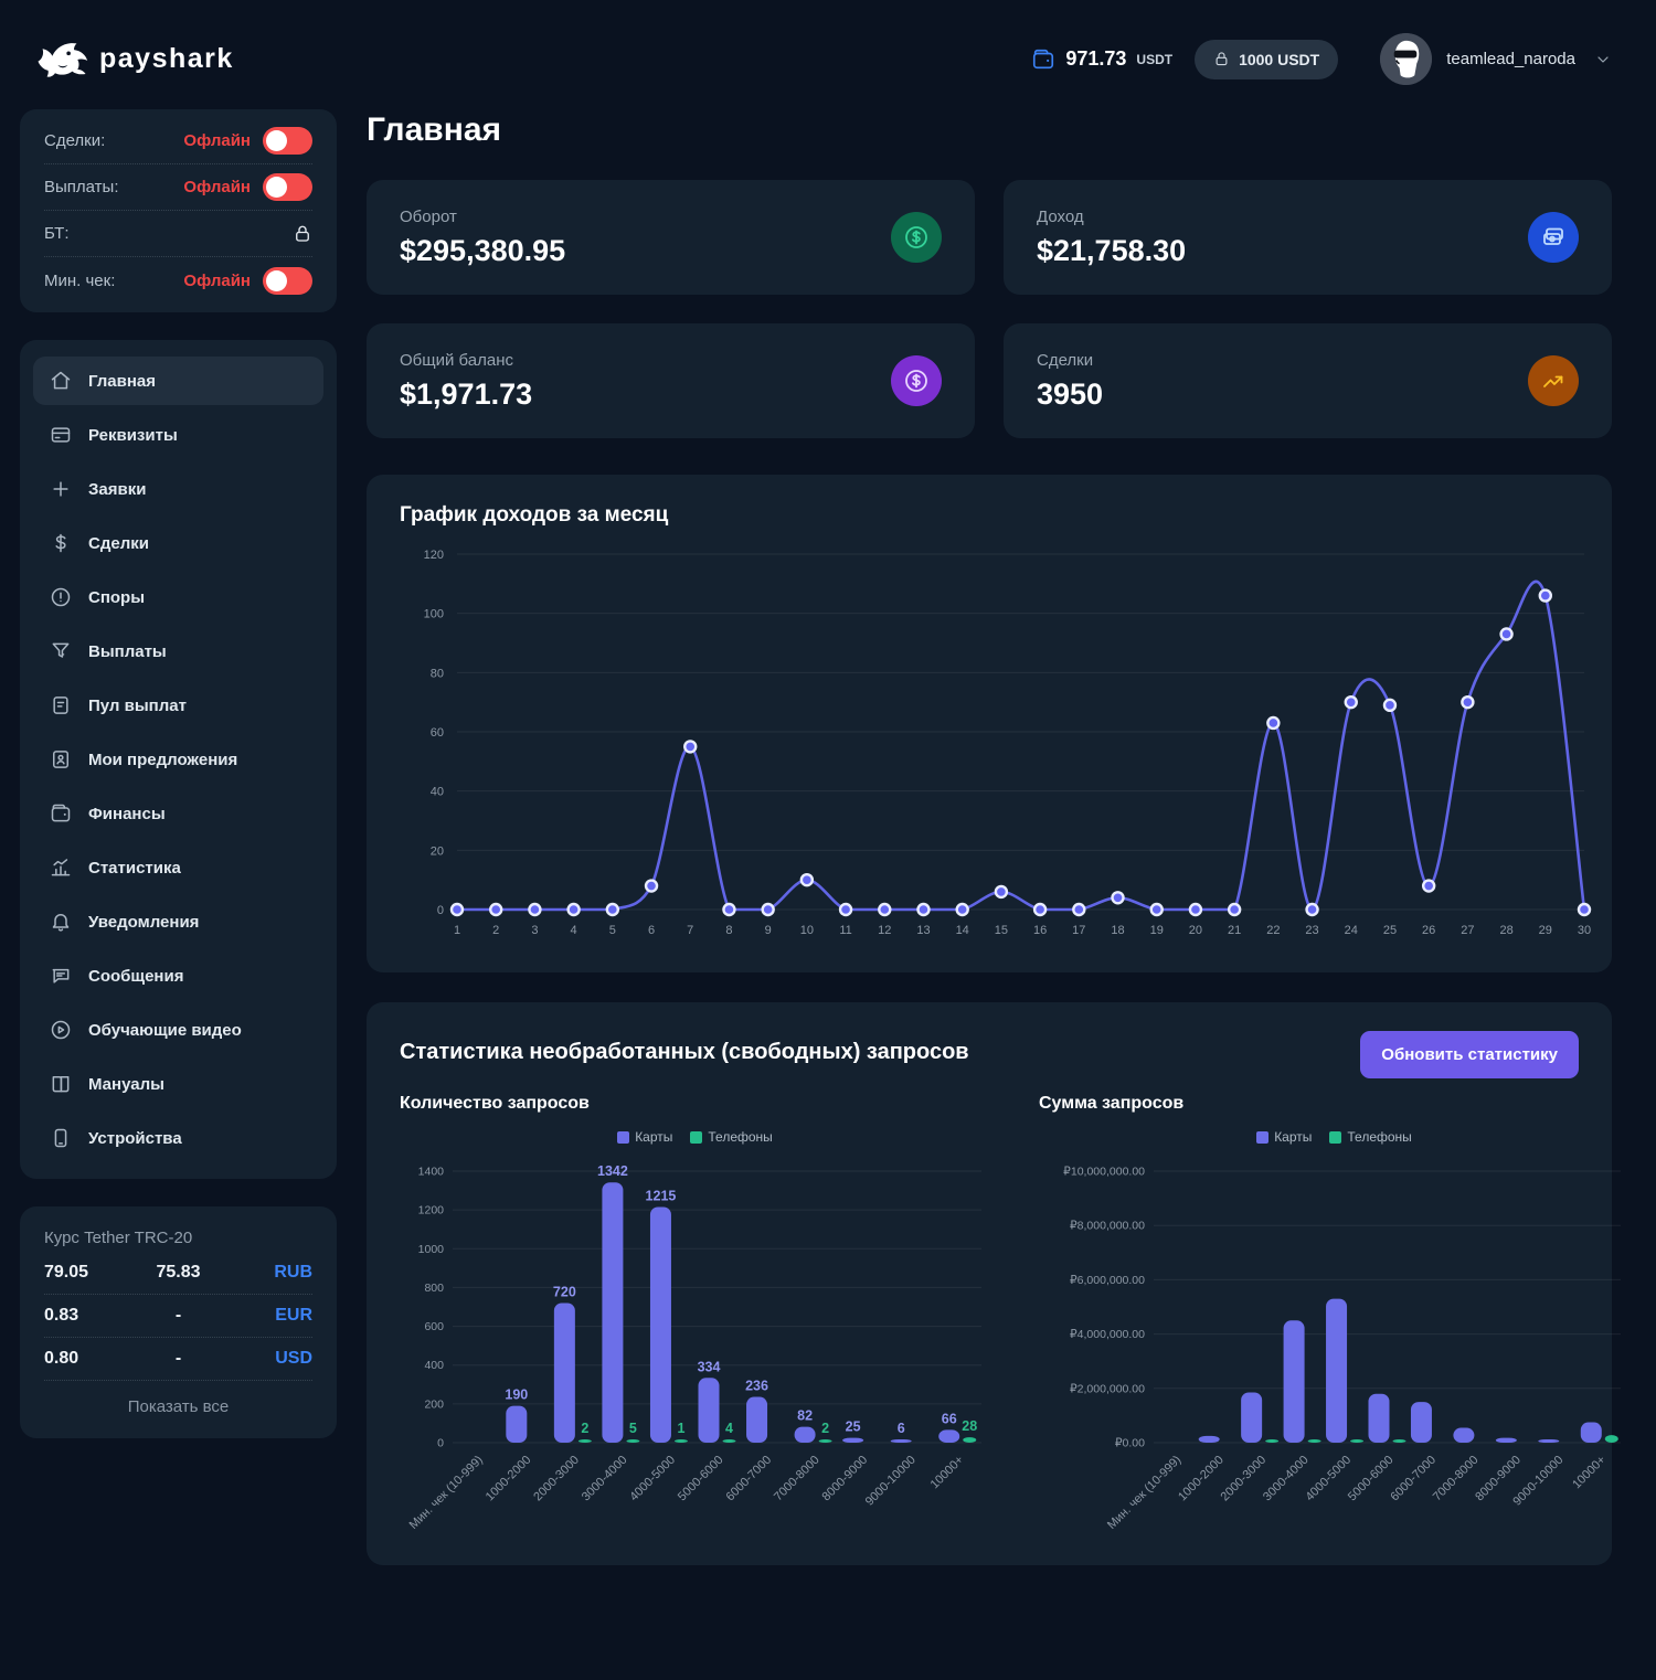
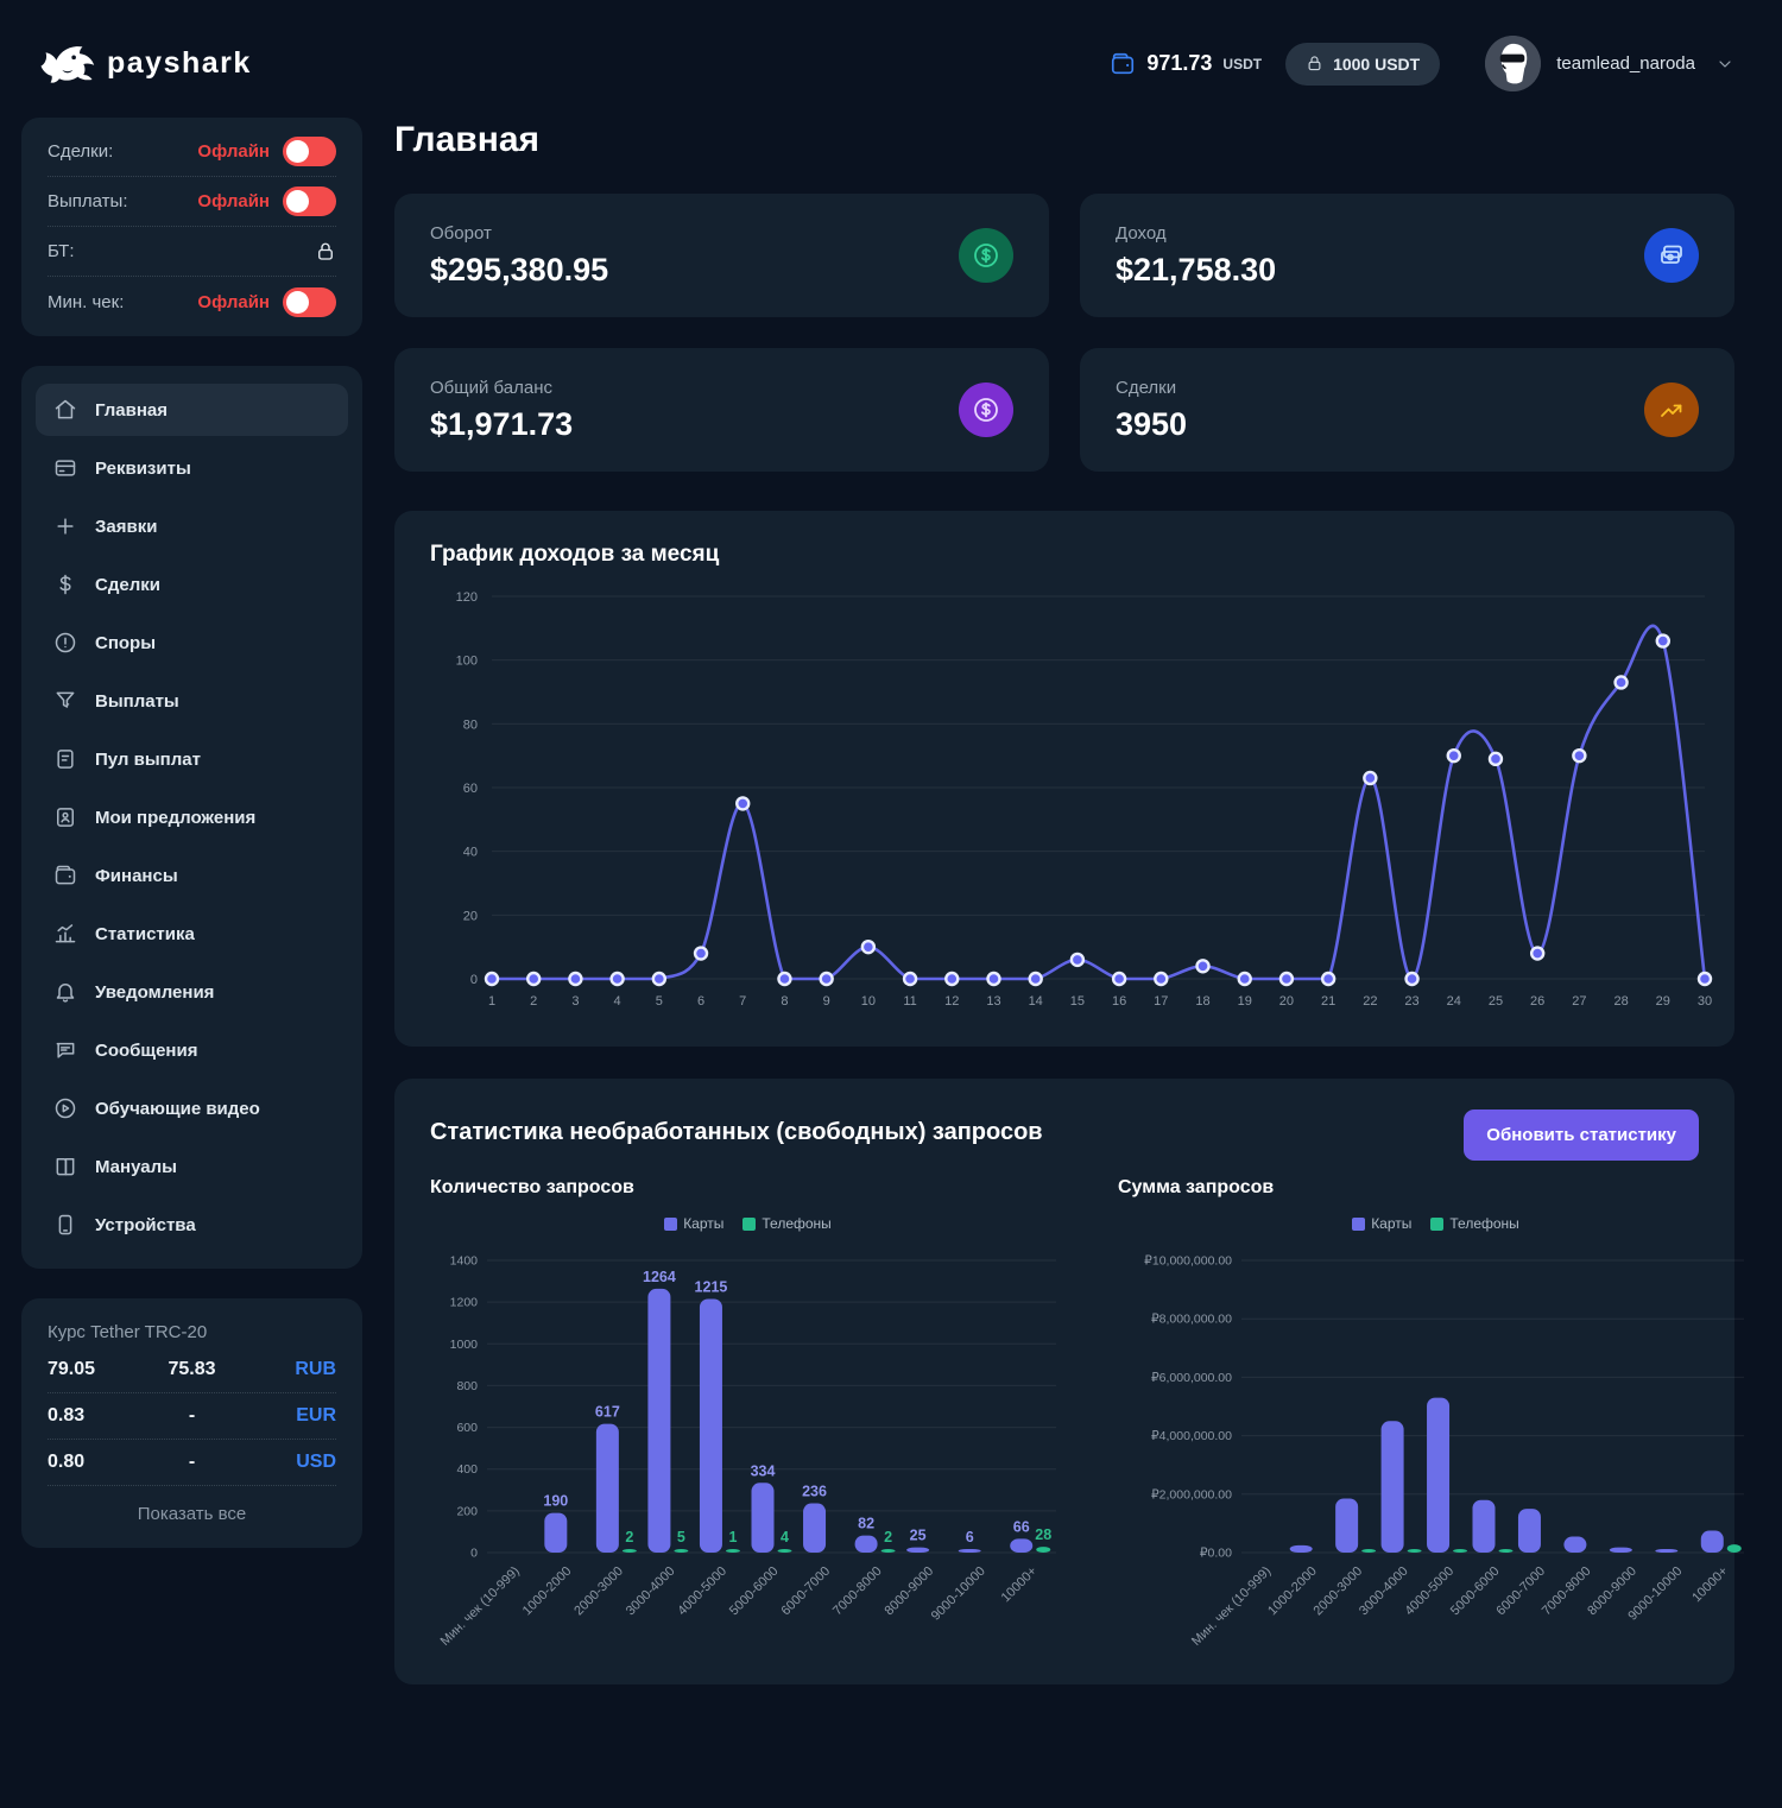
Количество запросов/Карты/2000-3000: 720 -> 617
Количество запросов/Карты/3000-4000: 1342 -> 1264
